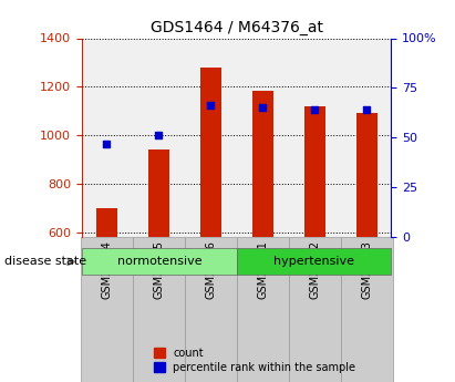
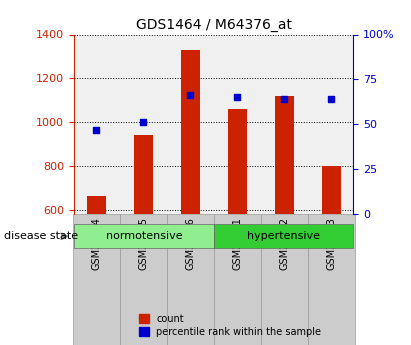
count/GSM28684: 700 -> 660
count/GSM28686: 1280 -> 1330
count/GSM28681: 1185 -> 1060
count/GSM28683: 1090 -> 800
